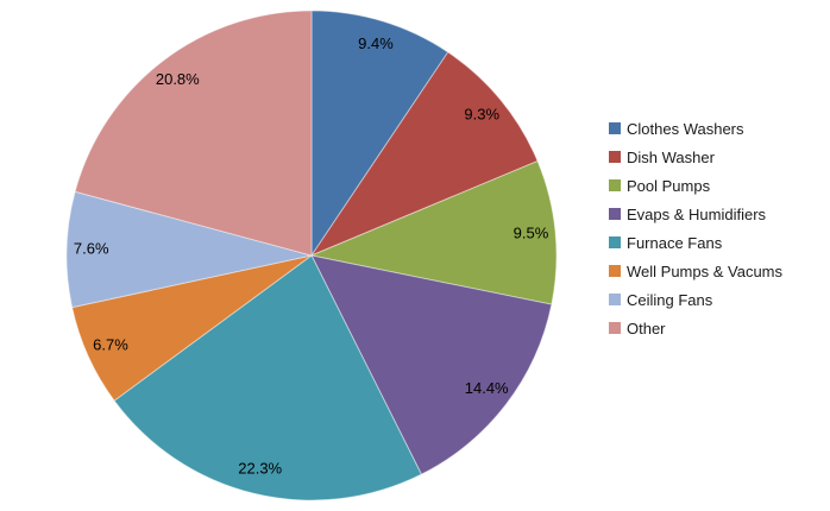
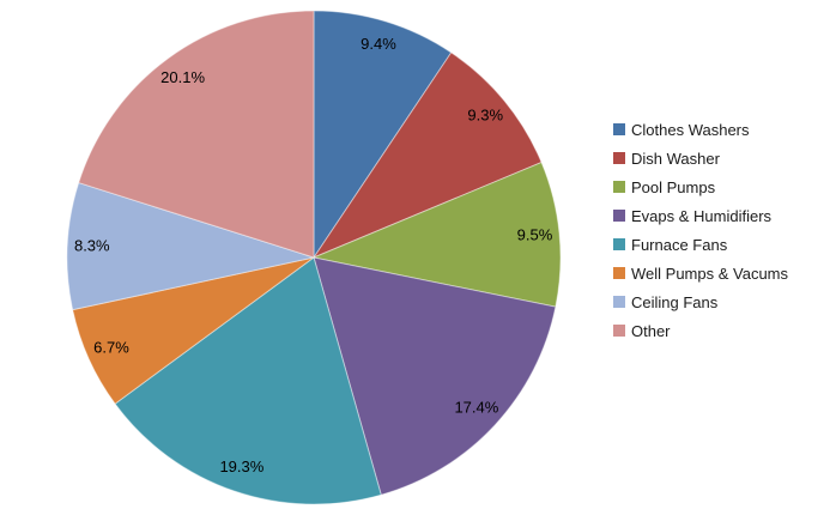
Evaps & Humidifiers: 14.4% -> 17.4%
Furnace Fans: 22.3% -> 19.3%
Ceiling Fans: 7.6% -> 8.3%
Other: 20.8% -> 20.1%
